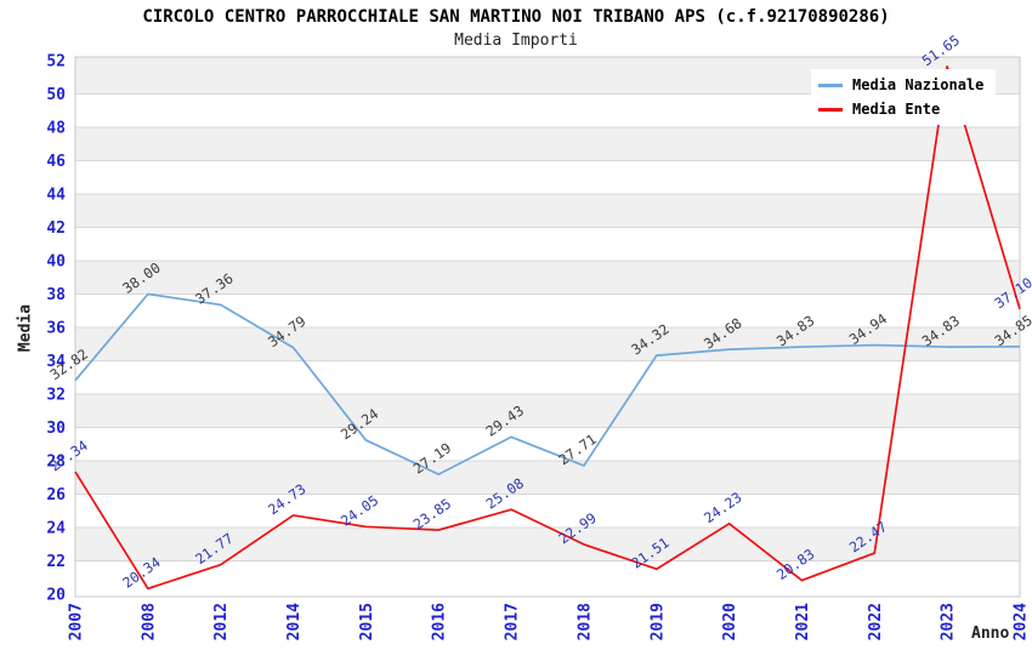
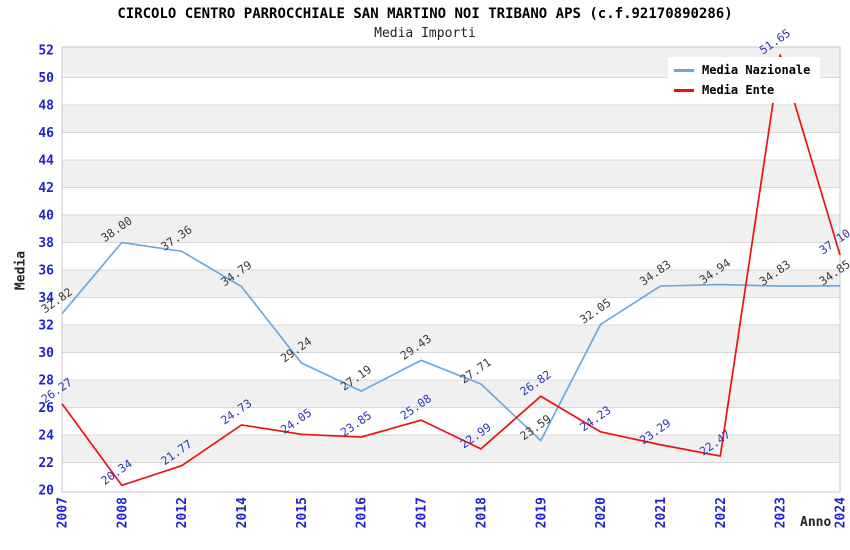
Media Ente/2007: 27.34 -> 26.27
Media Nazionale/2019: 34.32 -> 23.59
Media Ente/2019: 21.51 -> 26.82
Media Nazionale/2020: 34.68 -> 32.05
Media Ente/2021: 20.83 -> 23.29
